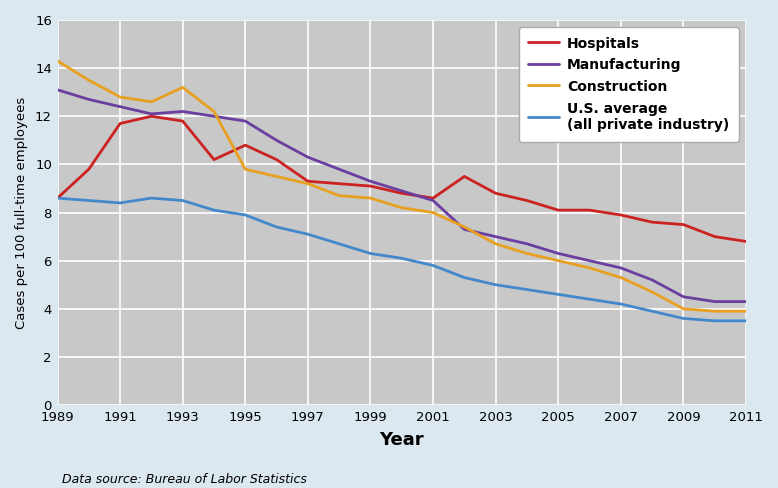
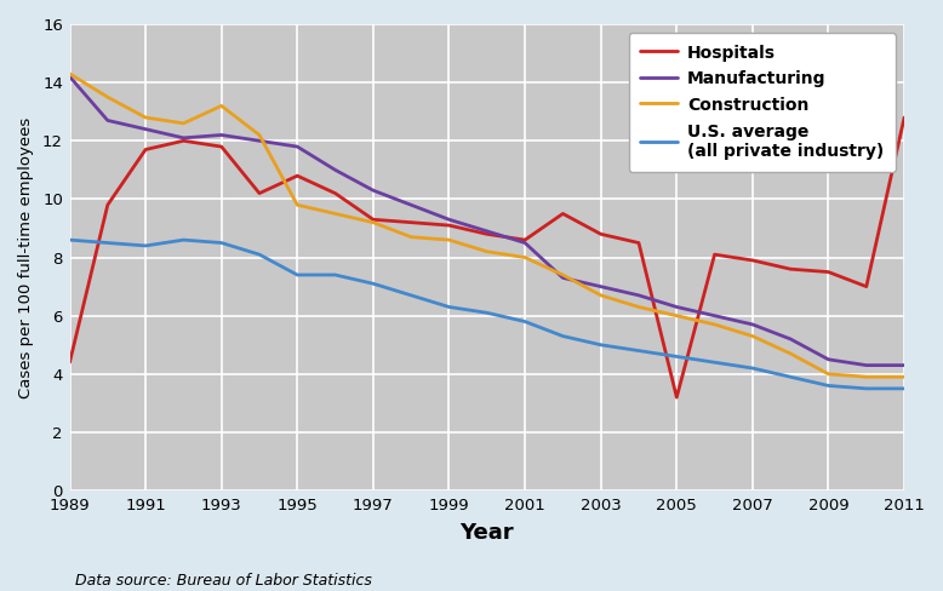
Hospitals/1989: 8.6 -> 4.4
Manufacturing/1989: 13.1 -> 14.2
U.S. average (all private industry)/1995: 7.9 -> 7.4
Hospitals/2005: 8.1 -> 3.2
Hospitals/2011: 6.8 -> 12.8
